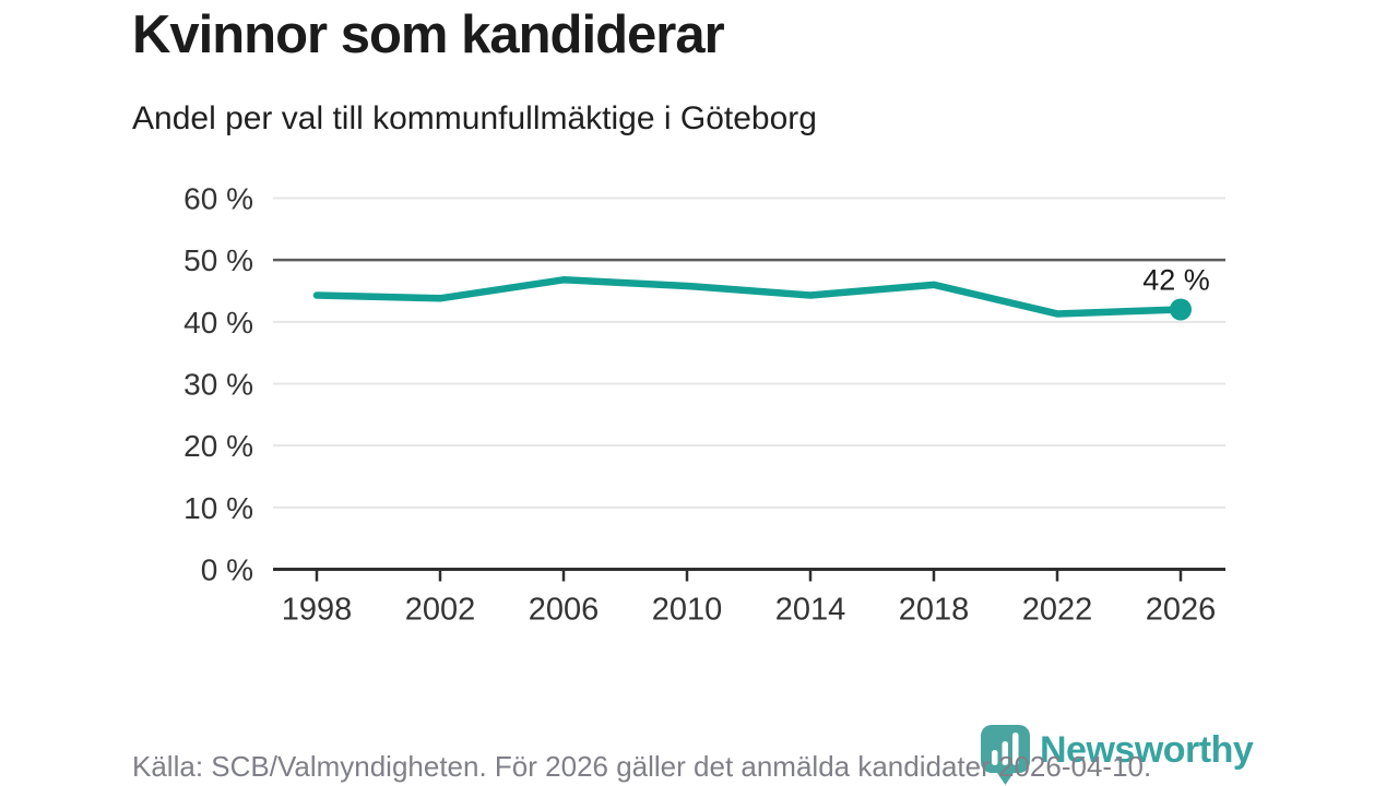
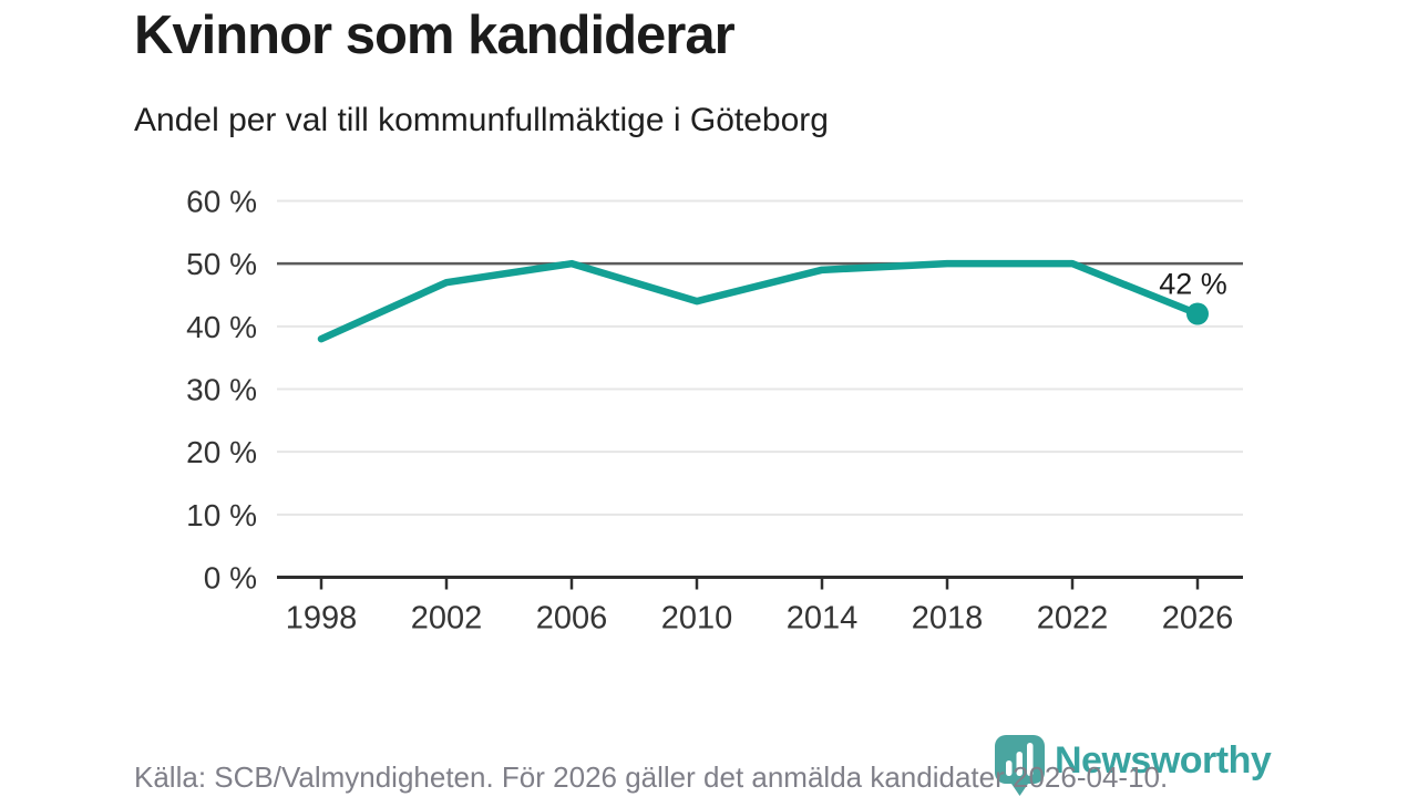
1998: 44% -> 38%
2002: 44% -> 47%
2006: 47% -> 50%
2010: 46% -> 44%
2014: 44% -> 49%
2018: 46% -> 50%
2022: 41% -> 50%
